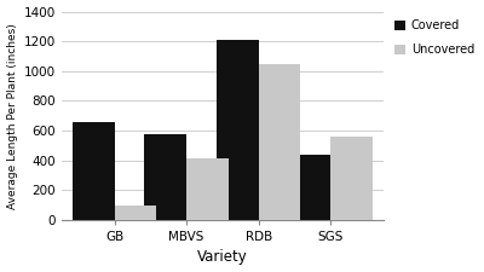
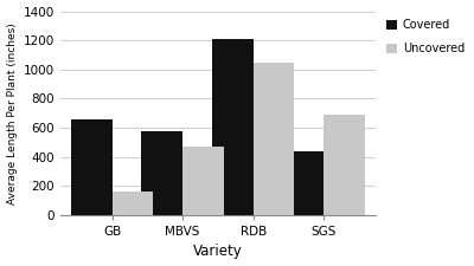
Uncovered/GB: 100 -> 160
Uncovered/MBVS: 420 -> 470
Uncovered/SGS: 560 -> 690
